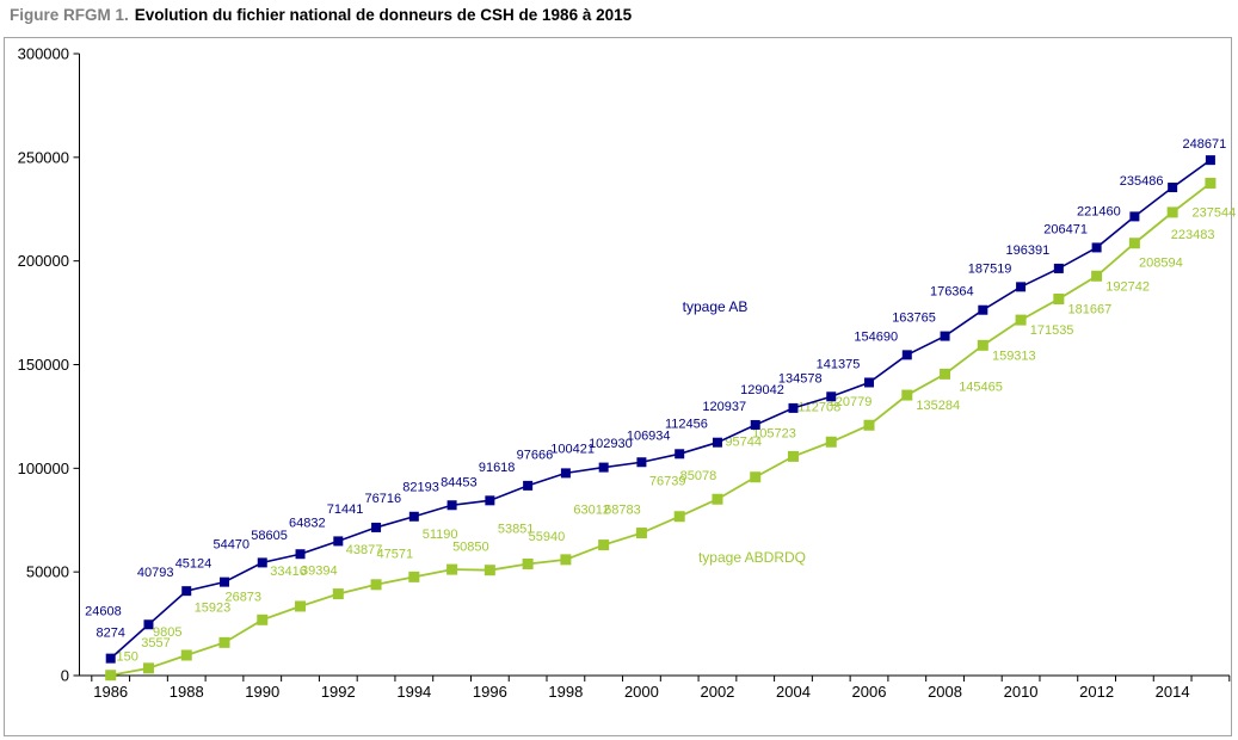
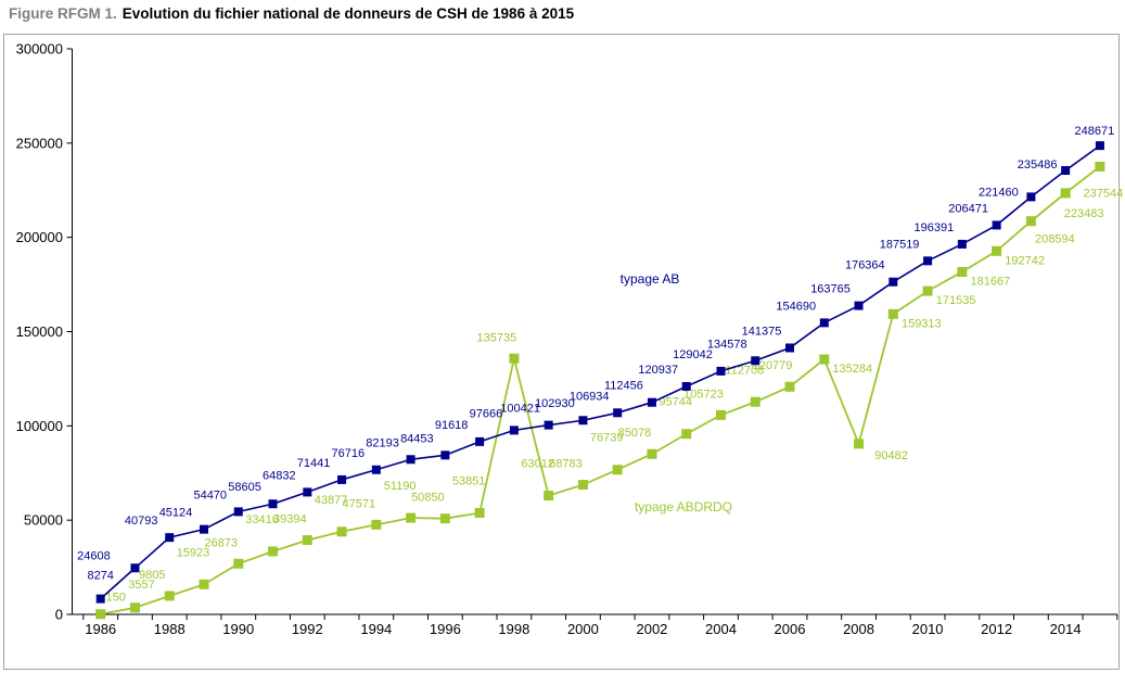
typage ABDRDQ/1998: 55940 -> 135735
typage ABDRDQ/2008: 145465 -> 90482
